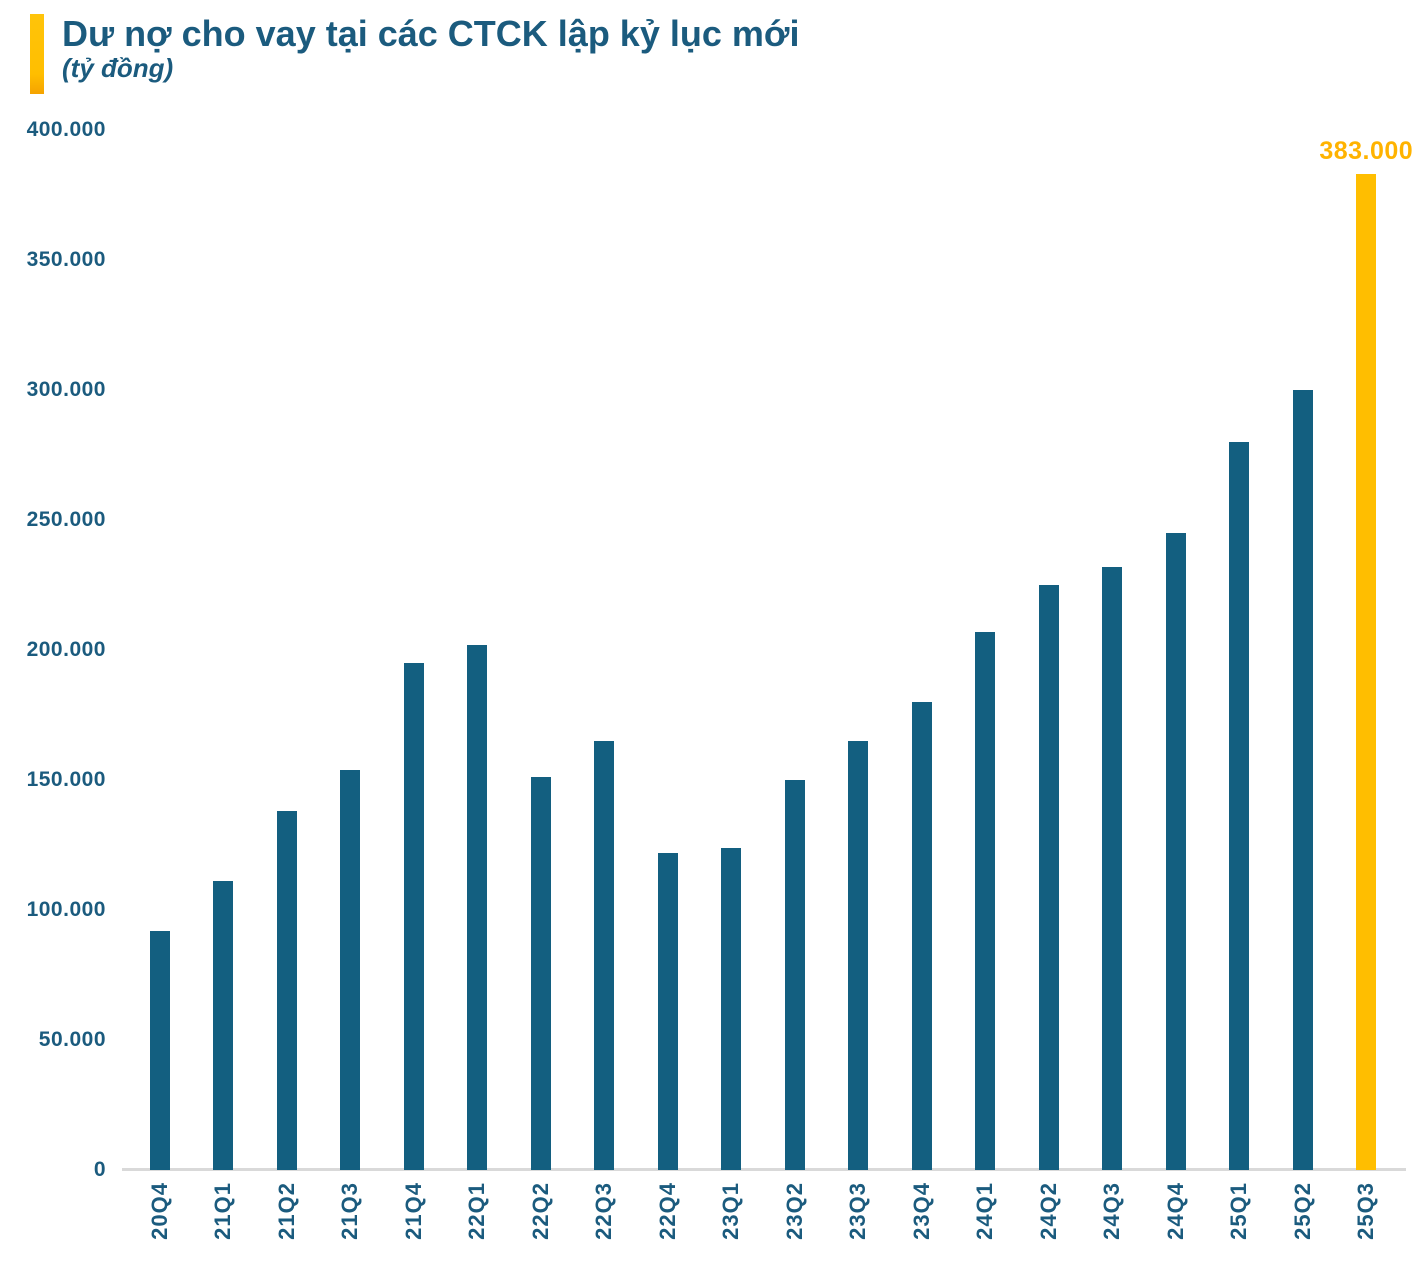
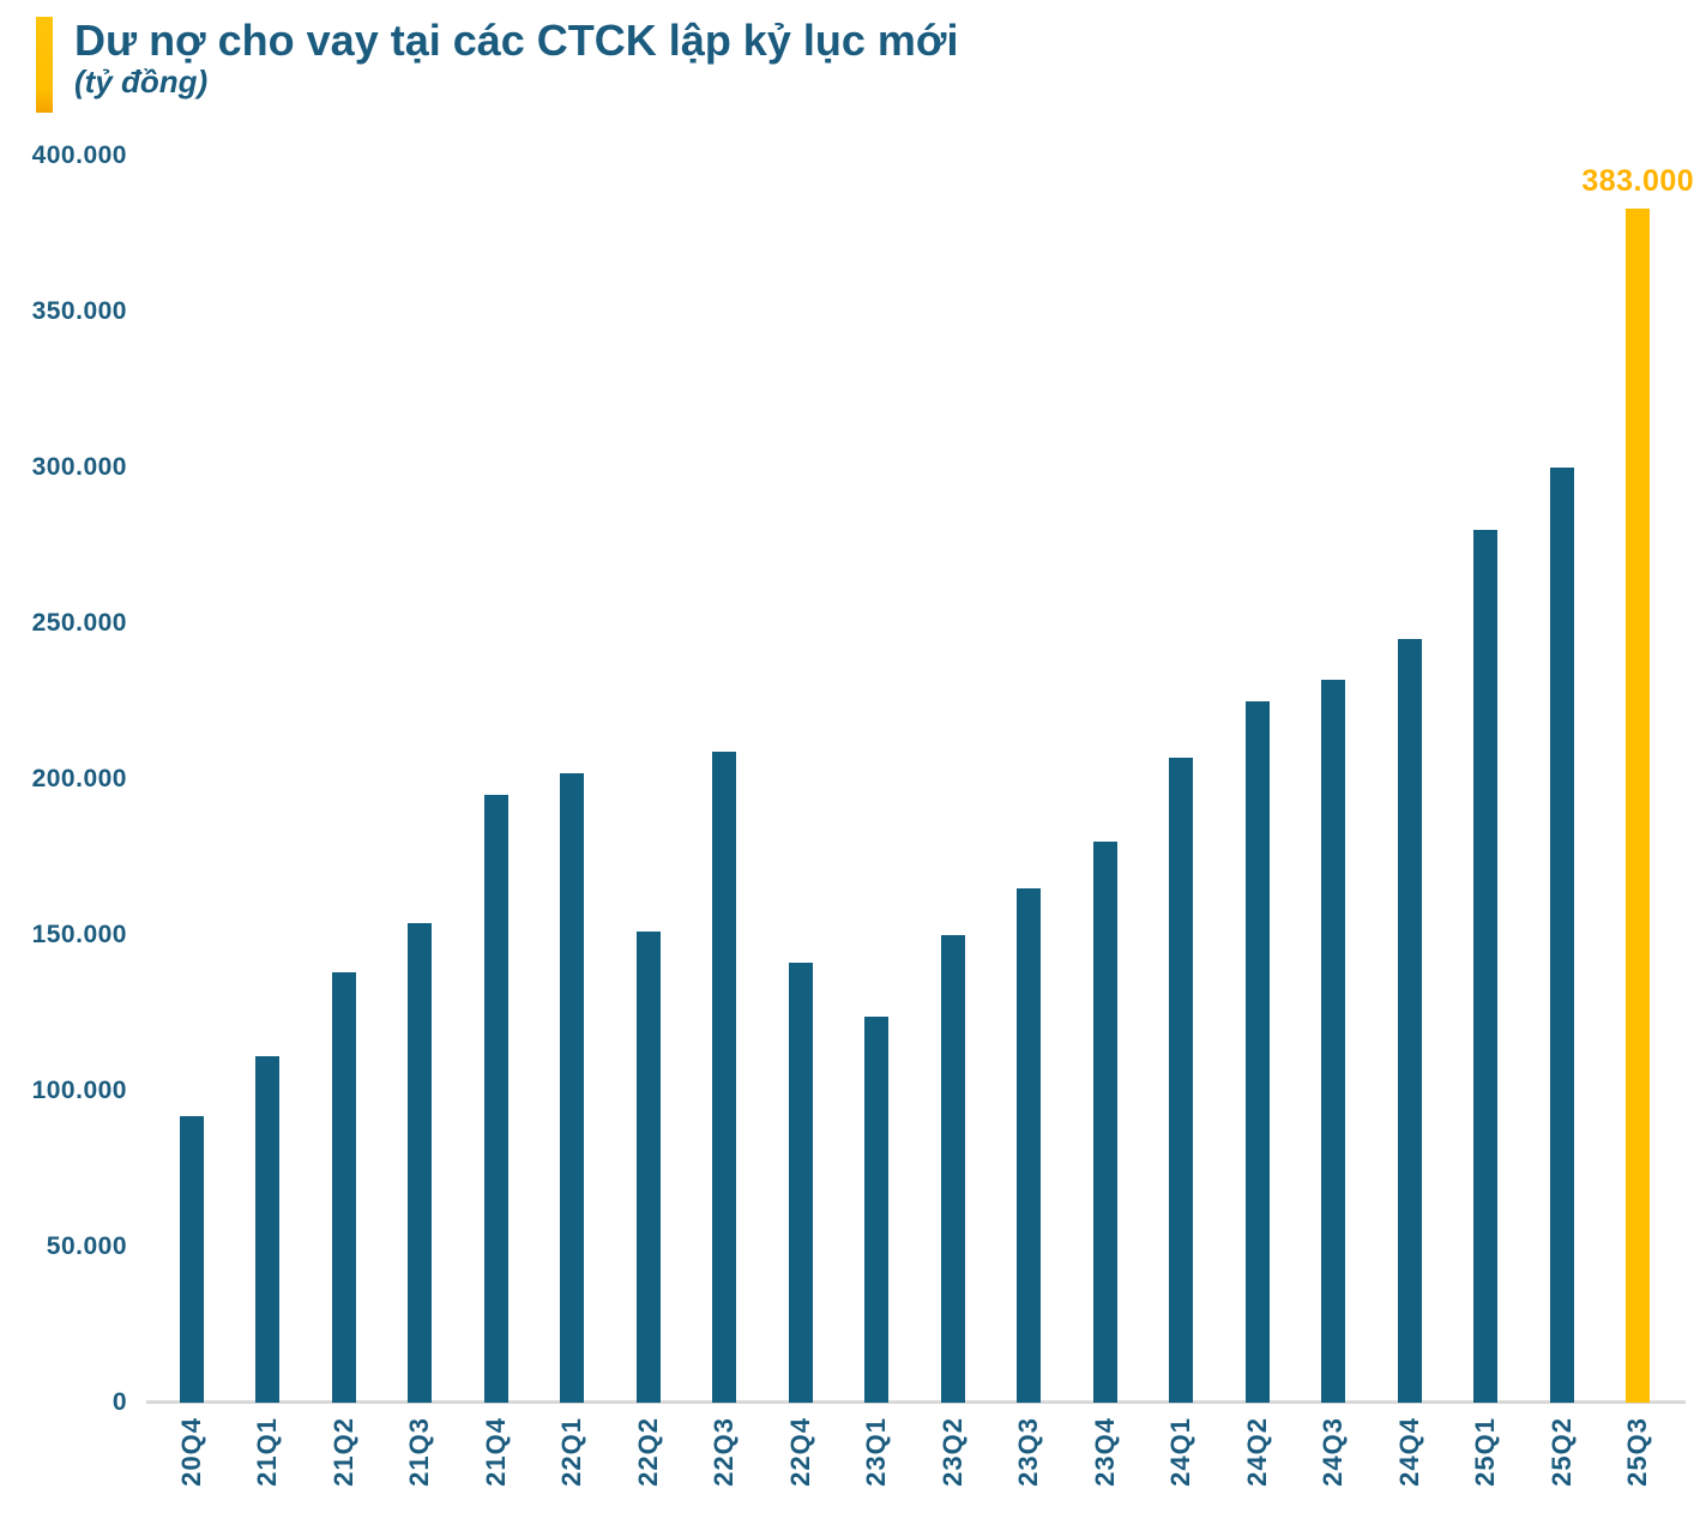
22Q3: 165000 -> 209000
22Q4: 122000 -> 141000
